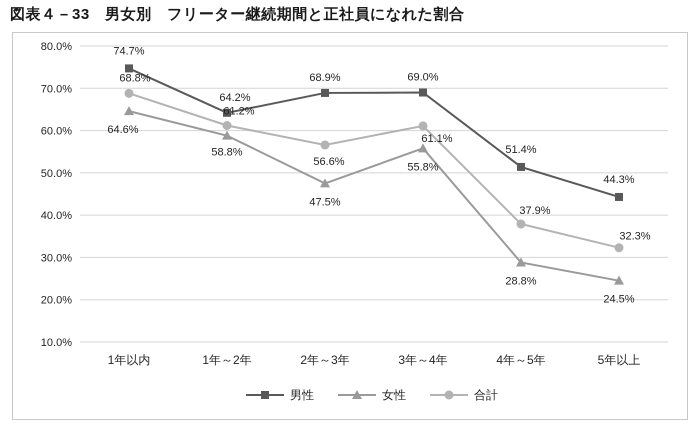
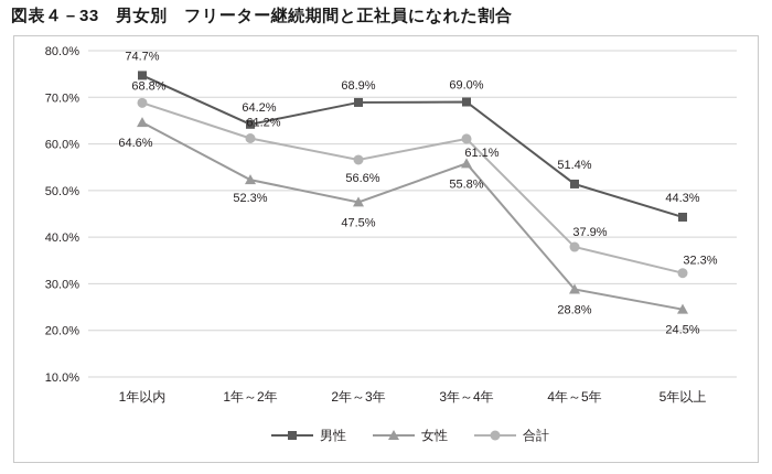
女性/1年～2年: 58.8% -> 52.3%
